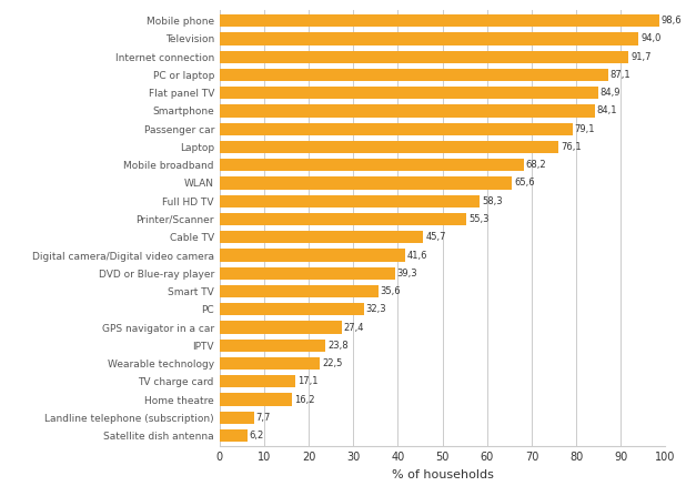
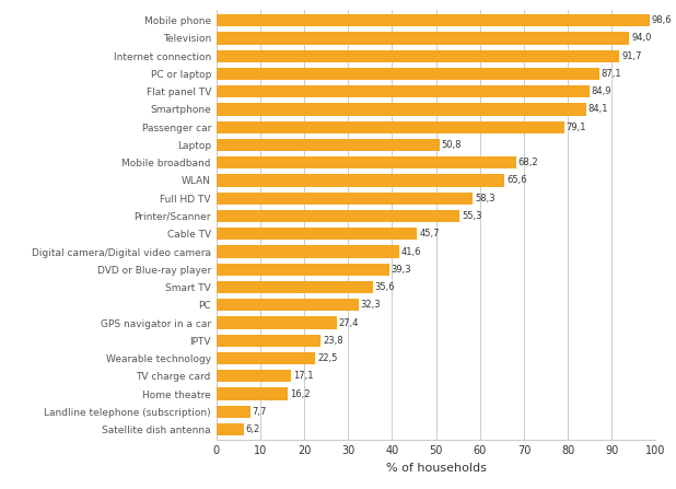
Laptop: 76,1 -> 50,8
